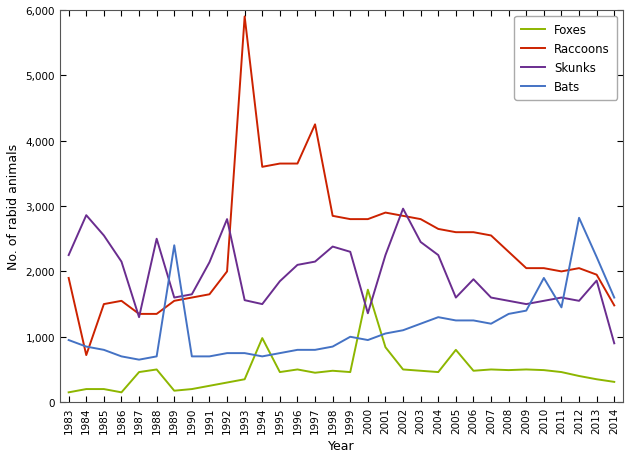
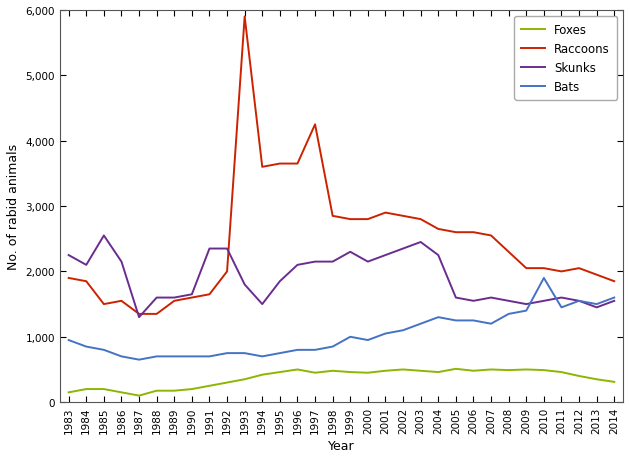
Raccoons/1984: 720 -> 1,850
Skunks/1984: 2,860 -> 2,100
Foxes/1987: 460 -> 100
Foxes/1988: 500 -> 180
Skunks/1988: 2,500 -> 1,600
Bats/1989: 2,400 -> 700
Skunks/1991: 2,140 -> 2,350
Skunks/1992: 2,800 -> 2,350
Skunks/1993: 1,560 -> 1,800
Foxes/1994: 980 -> 420
Skunks/1998: 2,380 -> 2,150
Foxes/2000: 1,720 -> 450
Skunks/2000: 1,360 -> 2,150
Foxes/2001: 840 -> 480
Skunks/2002: 2,960 -> 2,350
Foxes/2005: 800 -> 510
Skunks/2006: 1,880 -> 1,550
Bats/2012: 2,820 -> 1,550
Skunks/2013: 1,860 -> 1,450
Bats/2013: 2,220 -> 1,500
Raccoons/2014: 1,480 -> 1,850
Skunks/2014: 900 -> 1,550
